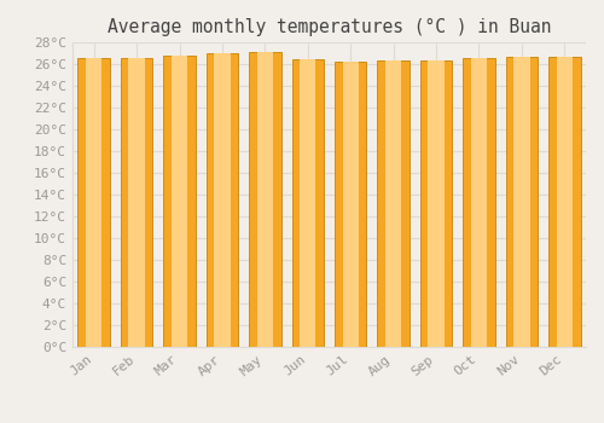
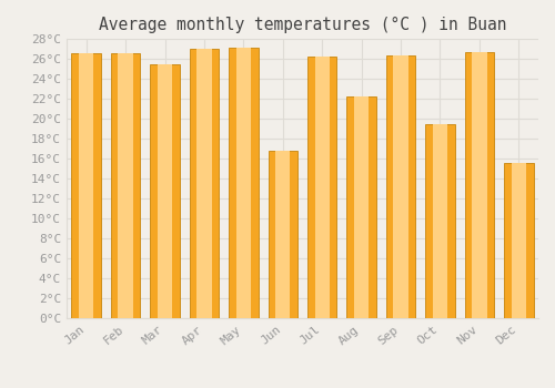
Mar: 26.8°C -> 25.4°C
Jun: 26.5°C -> 16.8°C
Aug: 26.3°C -> 22.2°C
Oct: 26.6°C -> 19.4°C
Dec: 26.7°C -> 15.6°C
